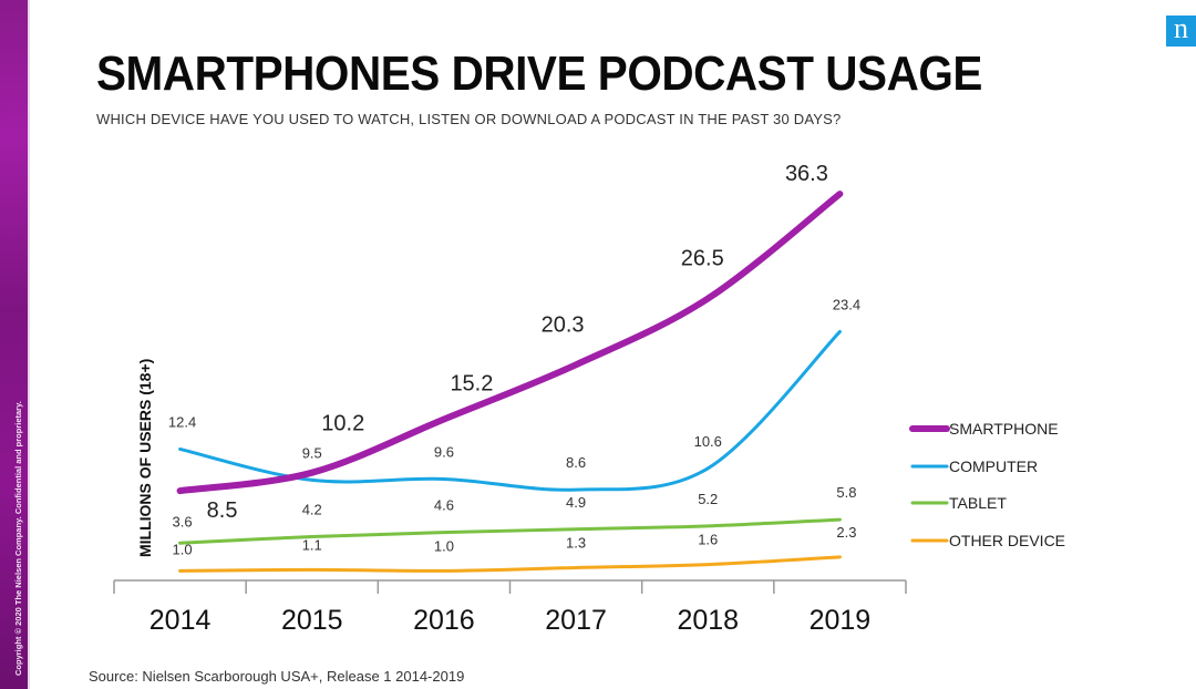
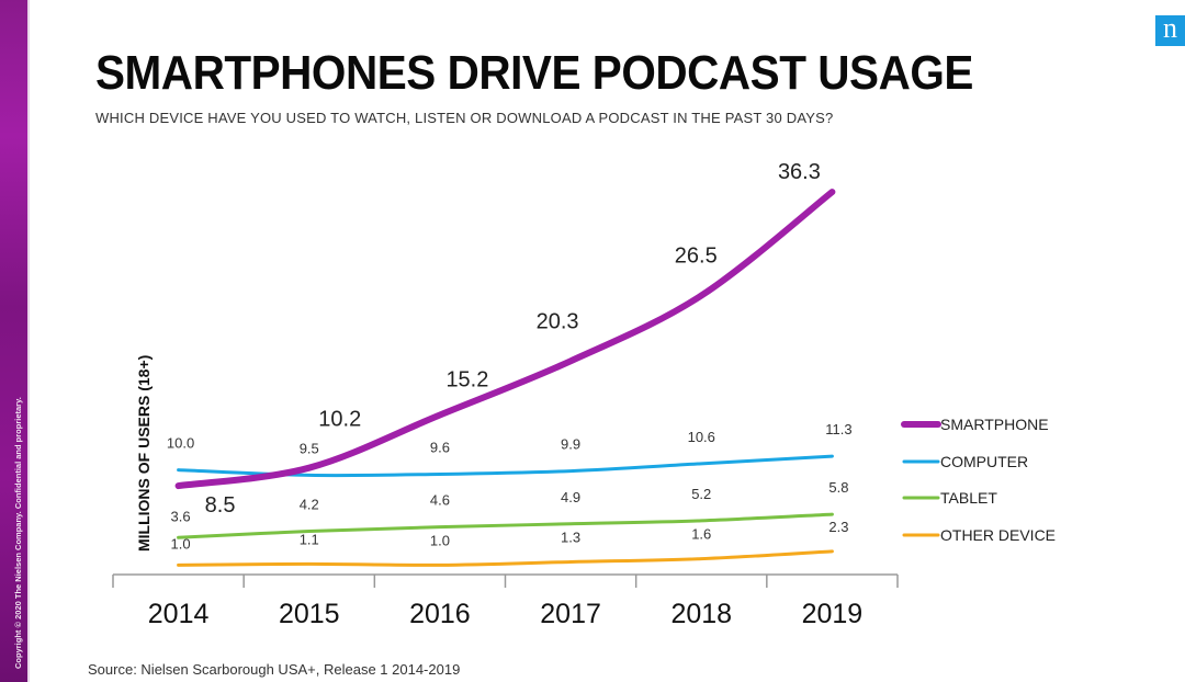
COMPUTER/2014: 12.4 -> 10.0
COMPUTER/2017: 8.6 -> 9.9
COMPUTER/2019: 23.4 -> 11.3
